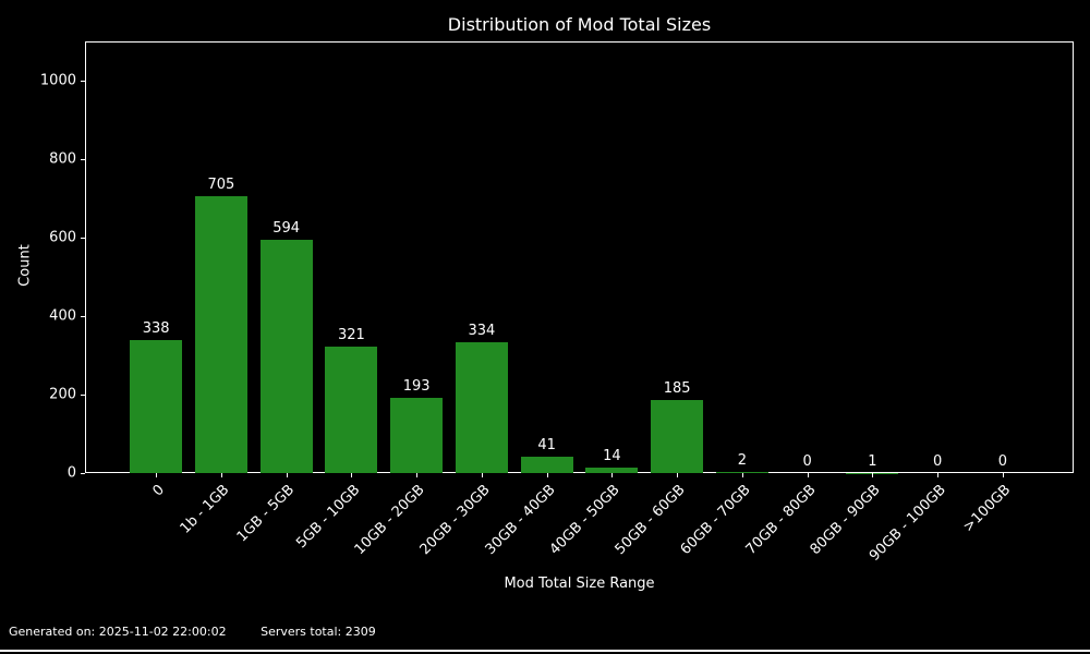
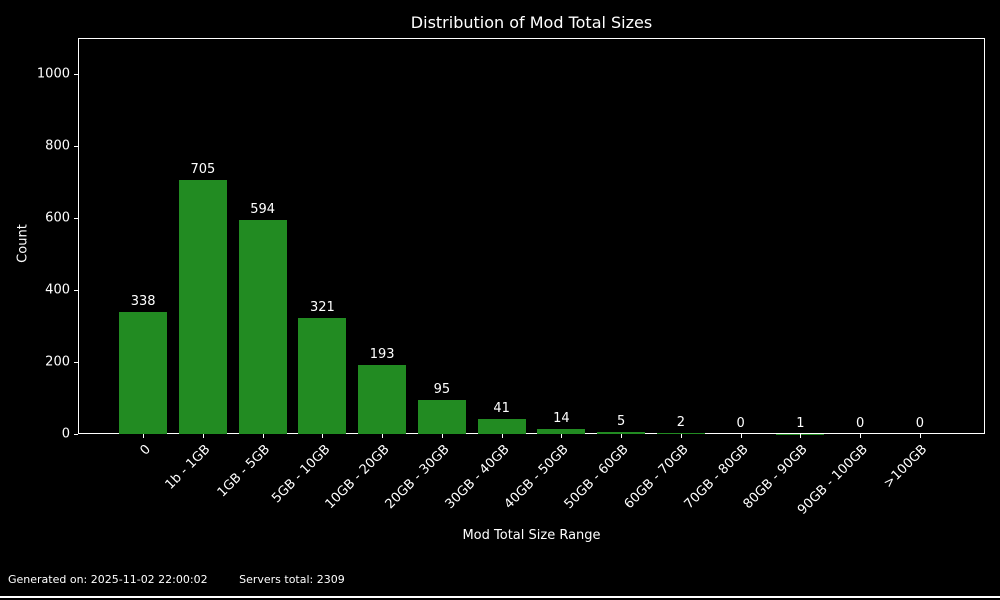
20GB - 30GB: 334 -> 95
50GB - 60GB: 185 -> 5
